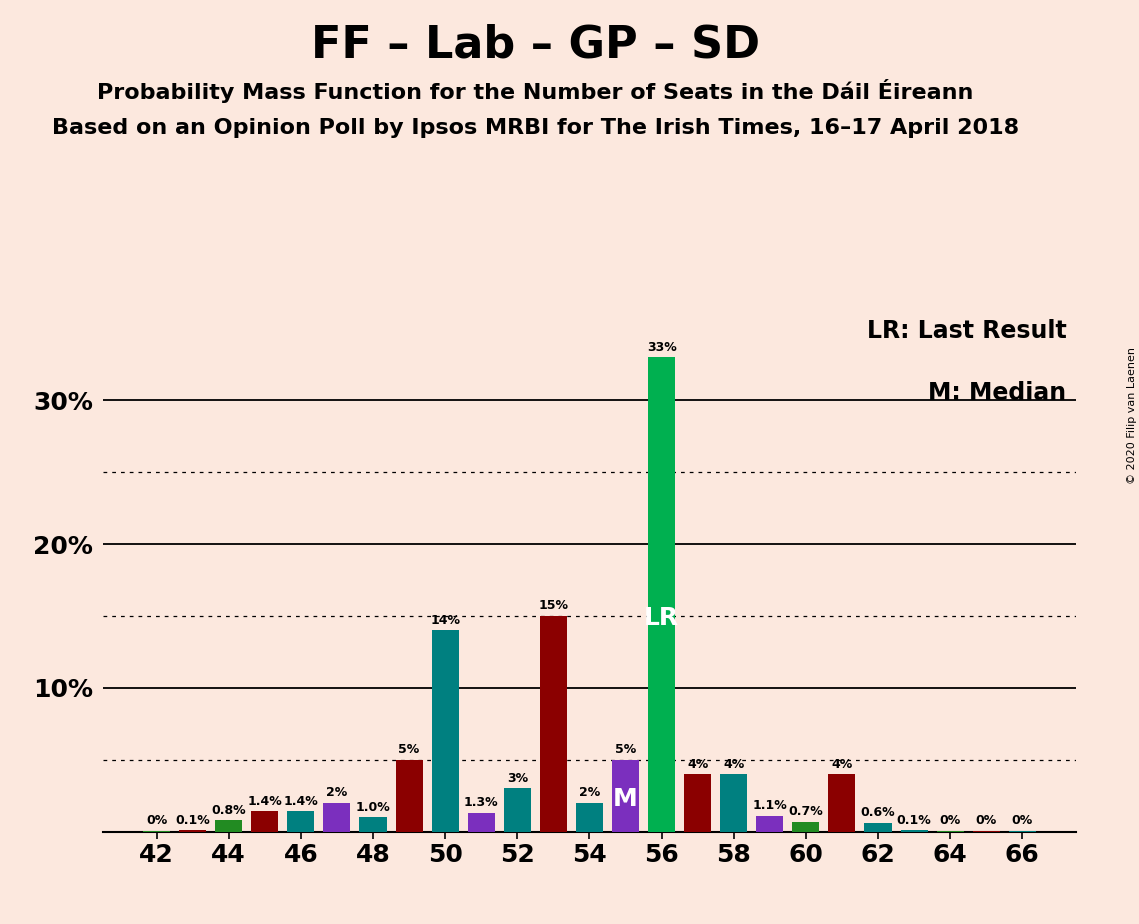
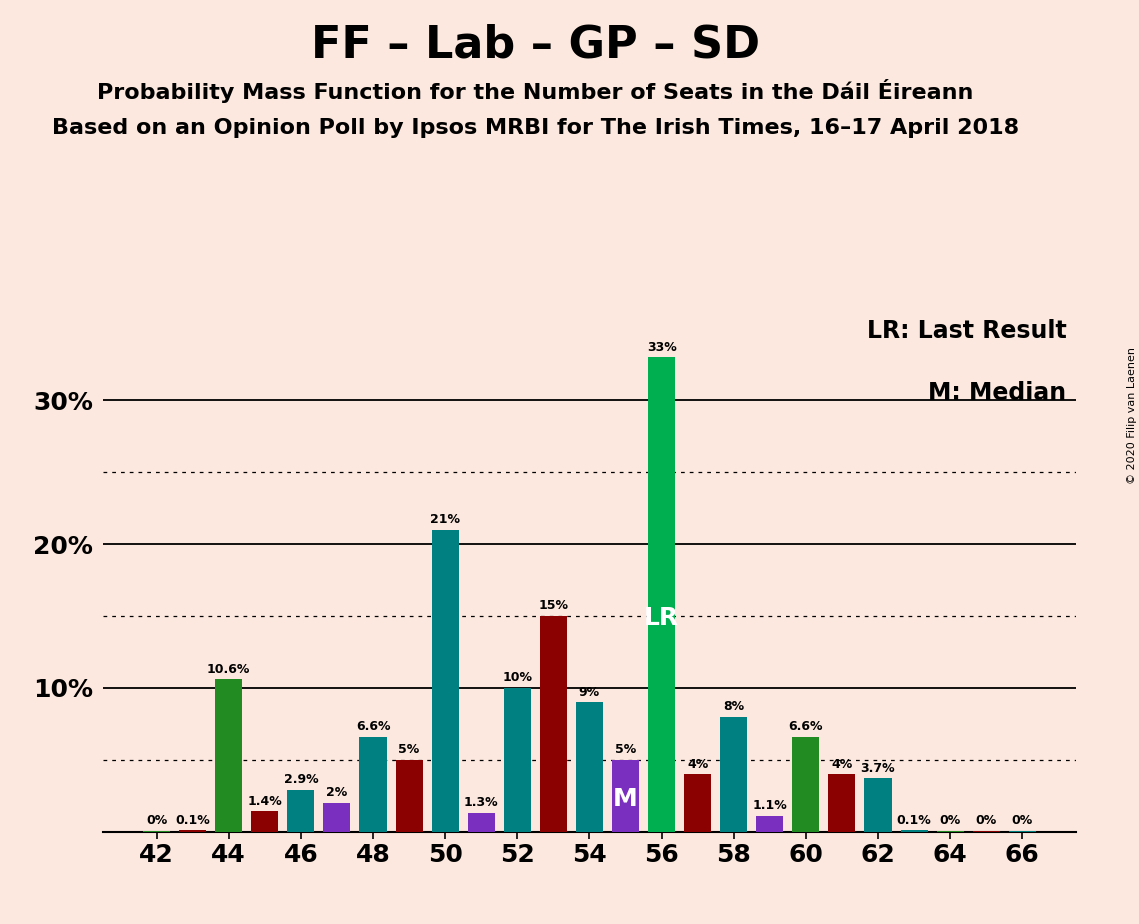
44: 0.8% -> 10.6%
46: 1.4% -> 2.9%
48: 1.0% -> 6.6%
50: 14% -> 21%
52: 3% -> 10%
54: 2% -> 9%
58: 4% -> 8%
60: 0.7% -> 6.6%
62: 0.6% -> 3.7%
